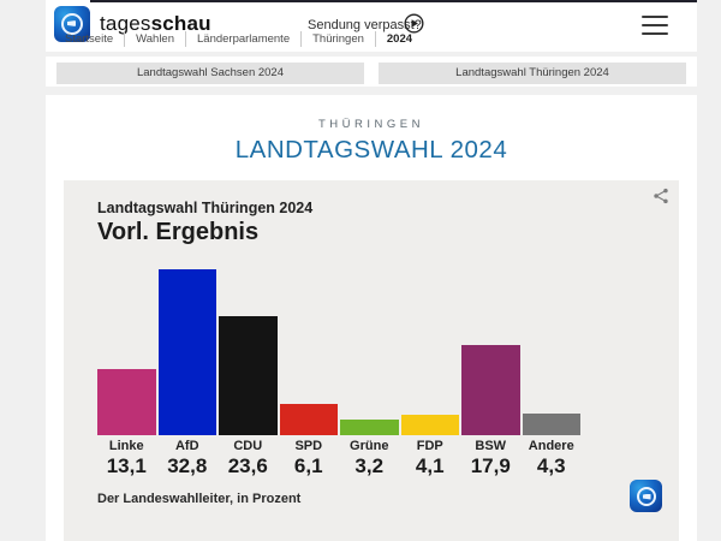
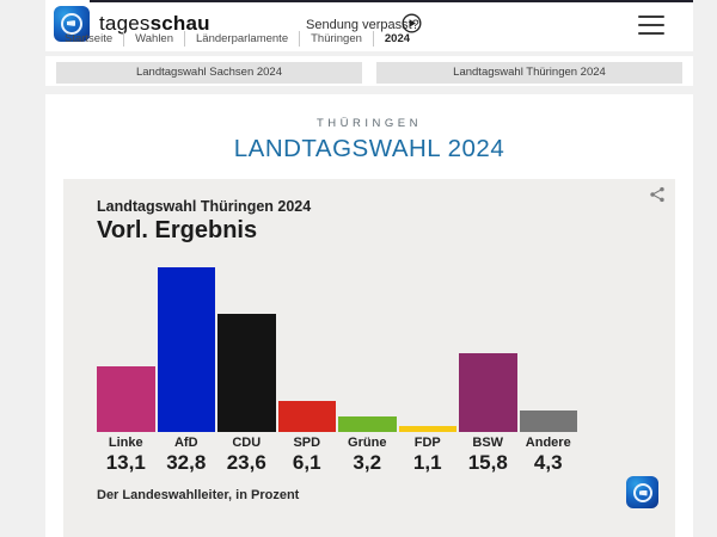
FDP: 4,1 -> 1,1
BSW: 17,9 -> 15,8
